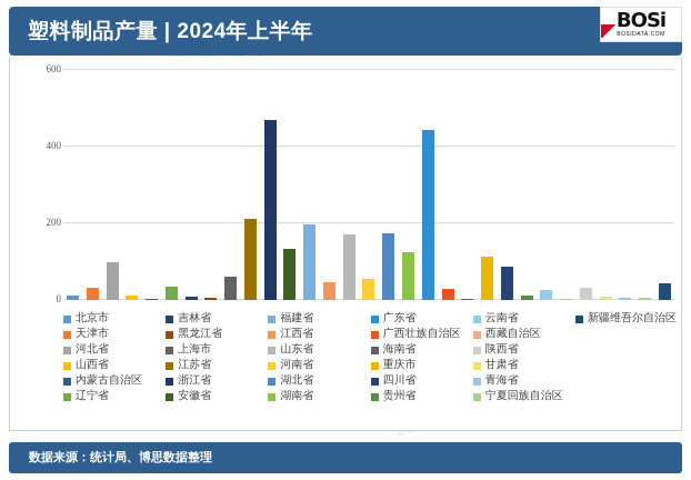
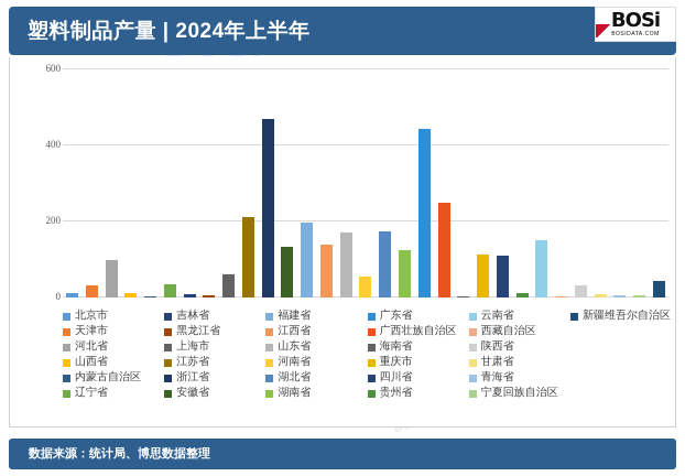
江西省: 40 -> 140
广西壮族自治区: 30 -> 250
四川省: 90 -> 110
云南省: 20 -> 150
